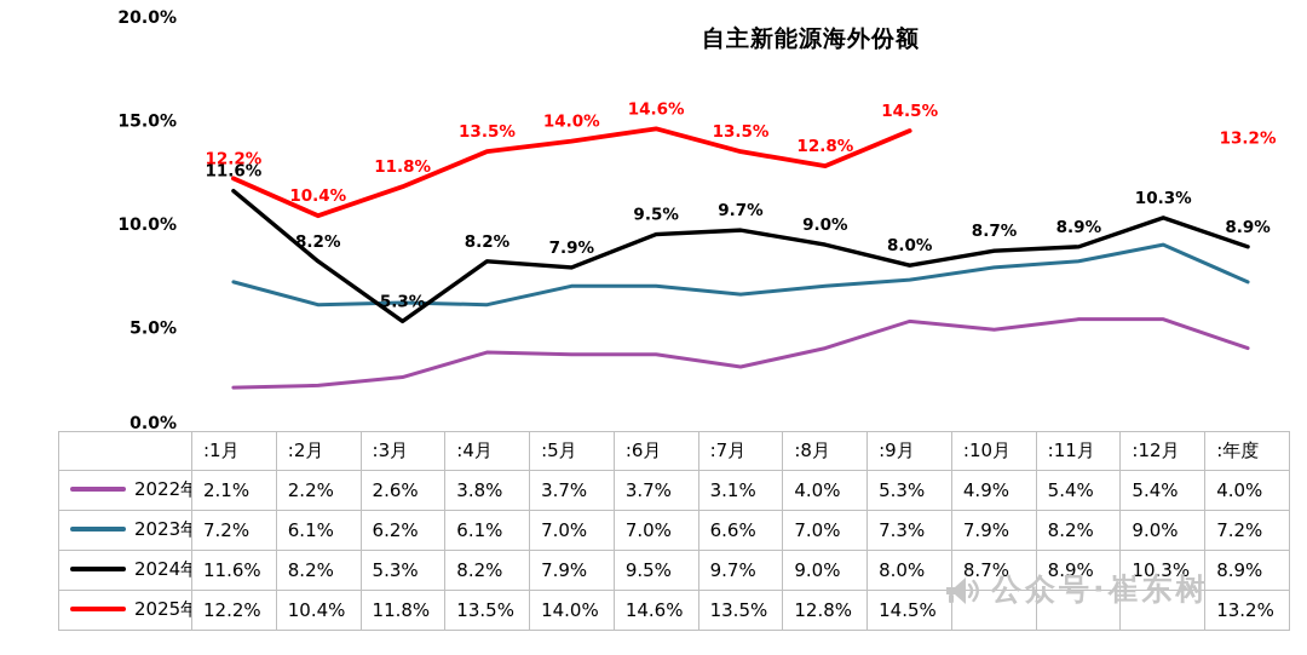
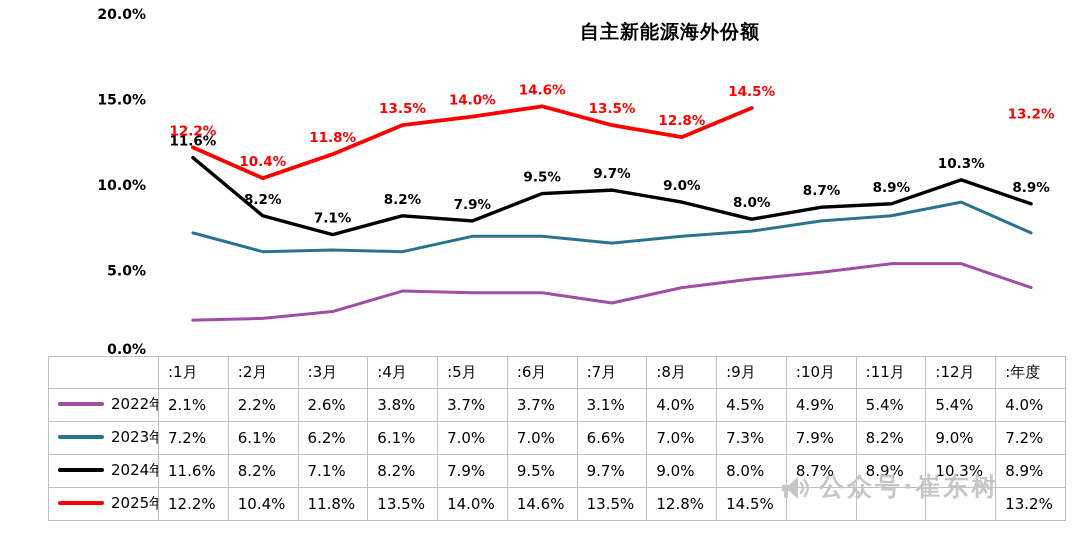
2024年/:3月: 5.3% -> 7.1%
2022年/:9月: 5.3% -> 4.5%
